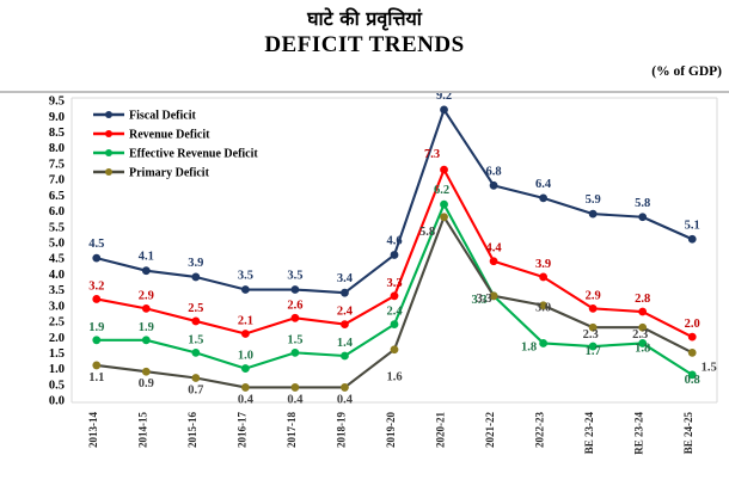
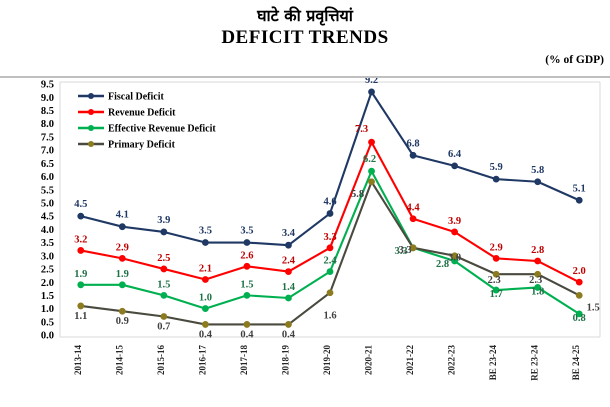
Effective Revenue Deficit/2022-23: 1.8 -> 2.8
